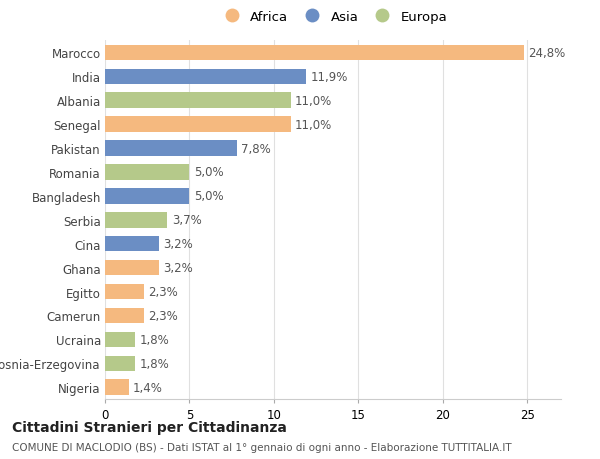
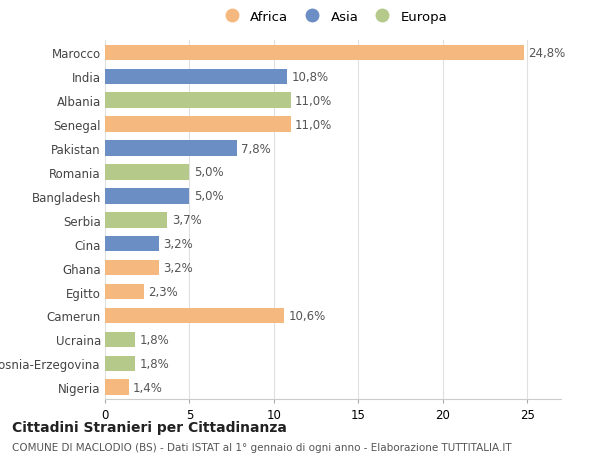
India: 11,9% -> 10,8%
Camerun: 2,3% -> 10,6%
